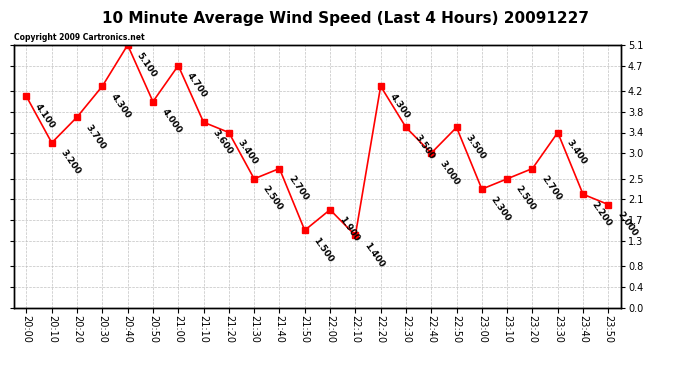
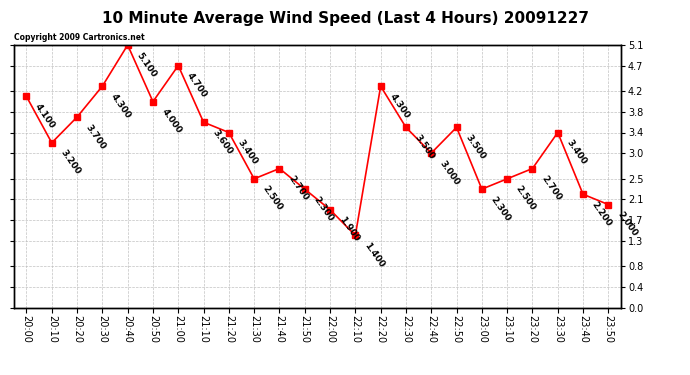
21:50: 1.500 -> 2.300
